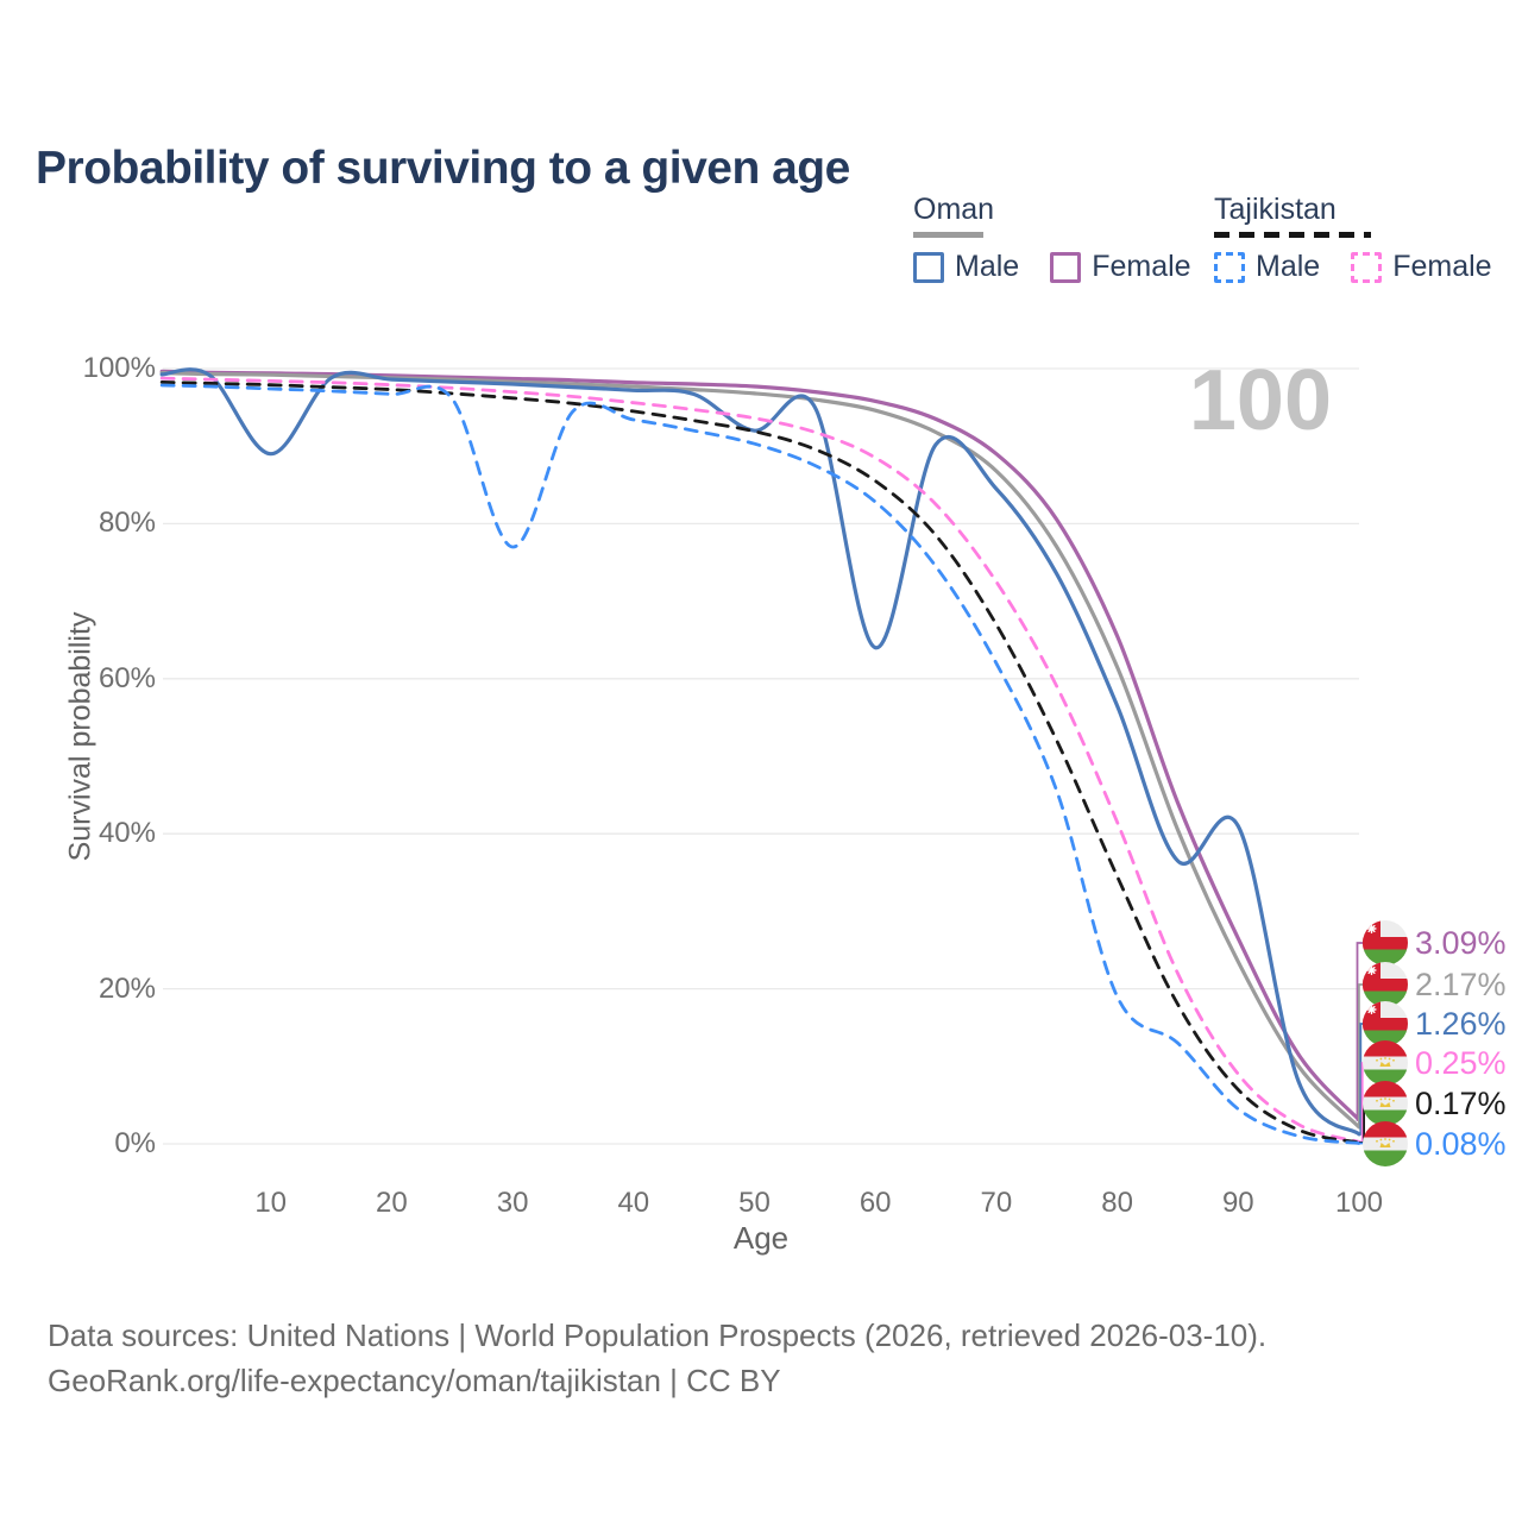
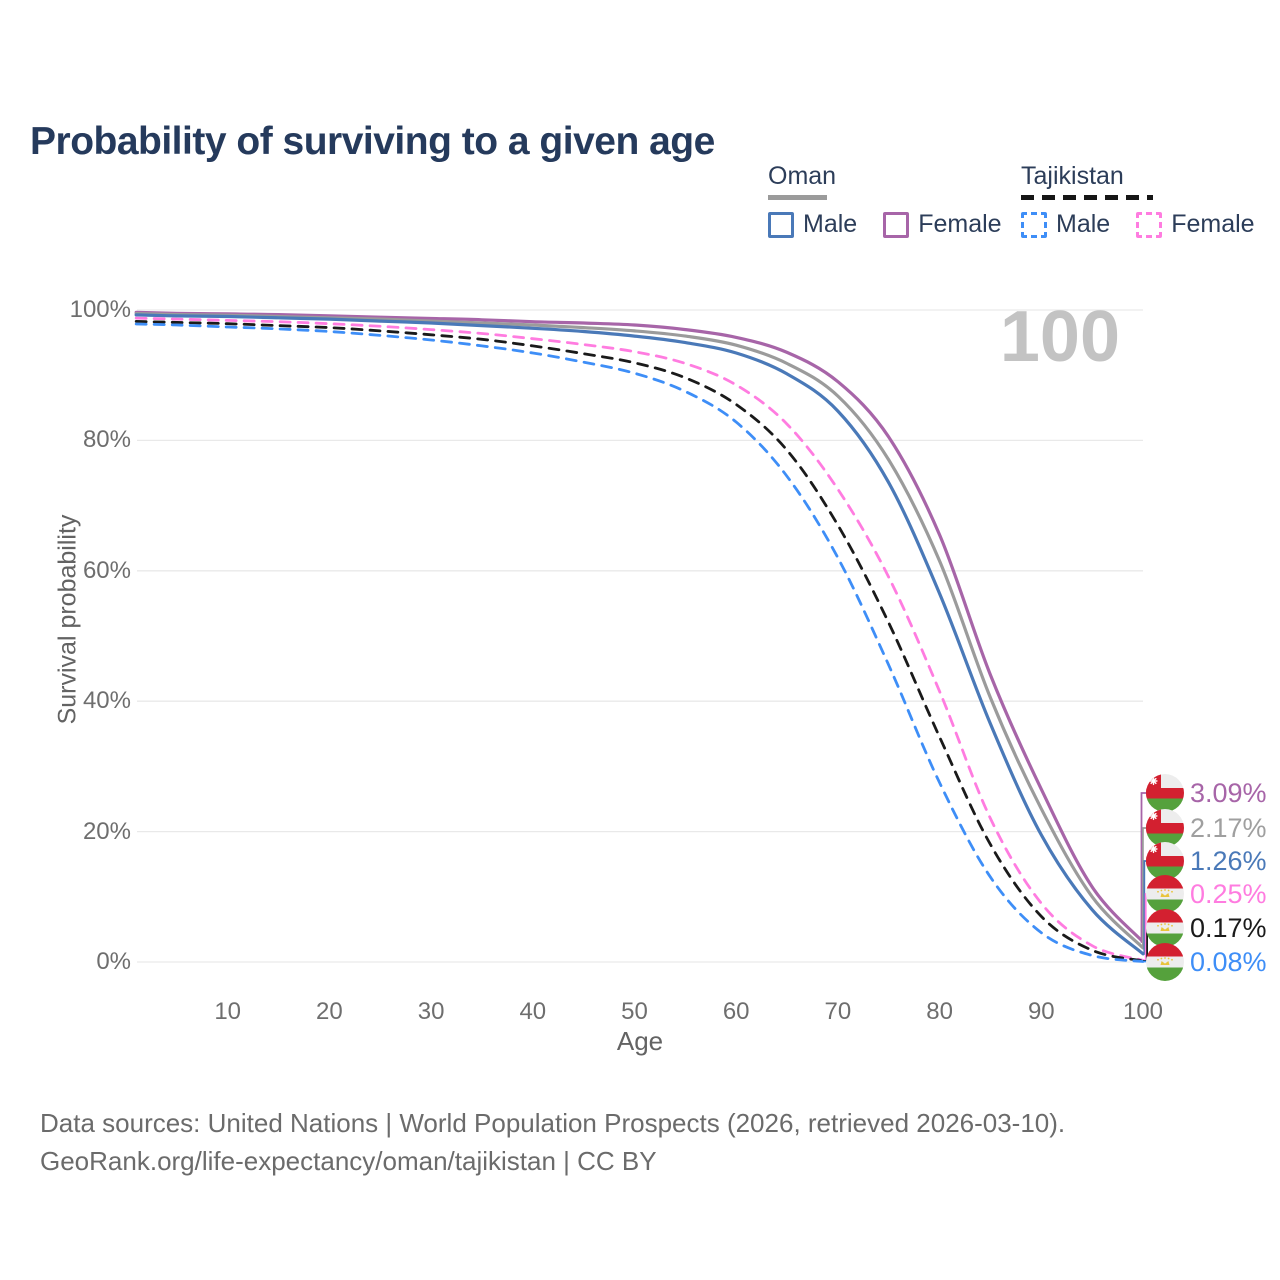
Oman Male/10: 89% -> 99%
Tajikistan Male/30: 77% -> 95%
Oman Male/50: 92% -> 96%
Oman Male/60: 64% -> 93%
Tajikistan Male/80: 19% -> 28%
Oman Male/90: 41% -> 20%
